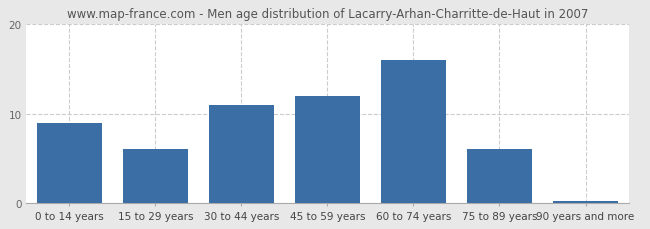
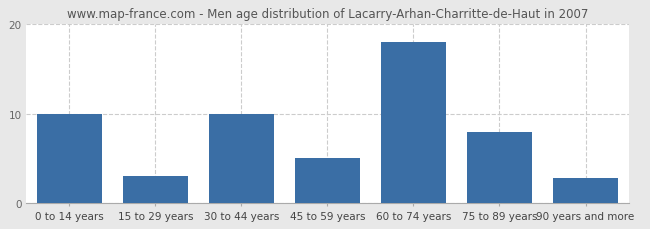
0 to 14 years: 9.0 -> 10.0
15 to 29 years: 6.0 -> 3.0
30 to 44 years: 11.0 -> 10.0
45 to 59 years: 12.0 -> 5.0
60 to 74 years: 16.0 -> 18.0
75 to 89 years: 6.0 -> 8.0
90 years and more: 0.2 -> 2.8
